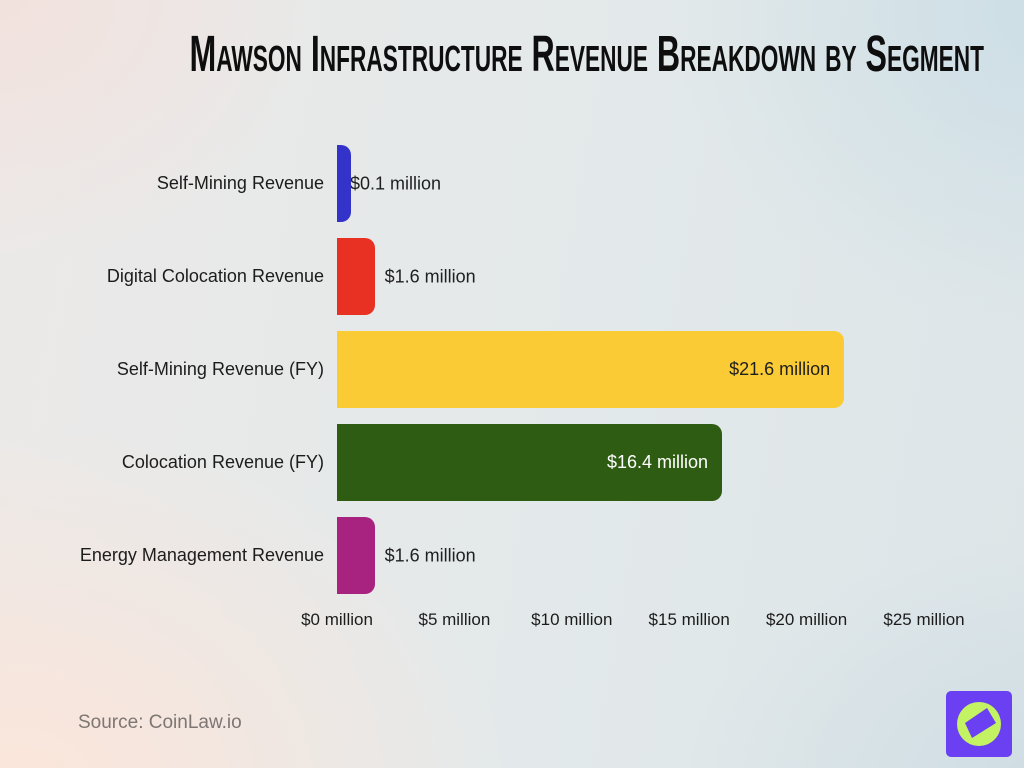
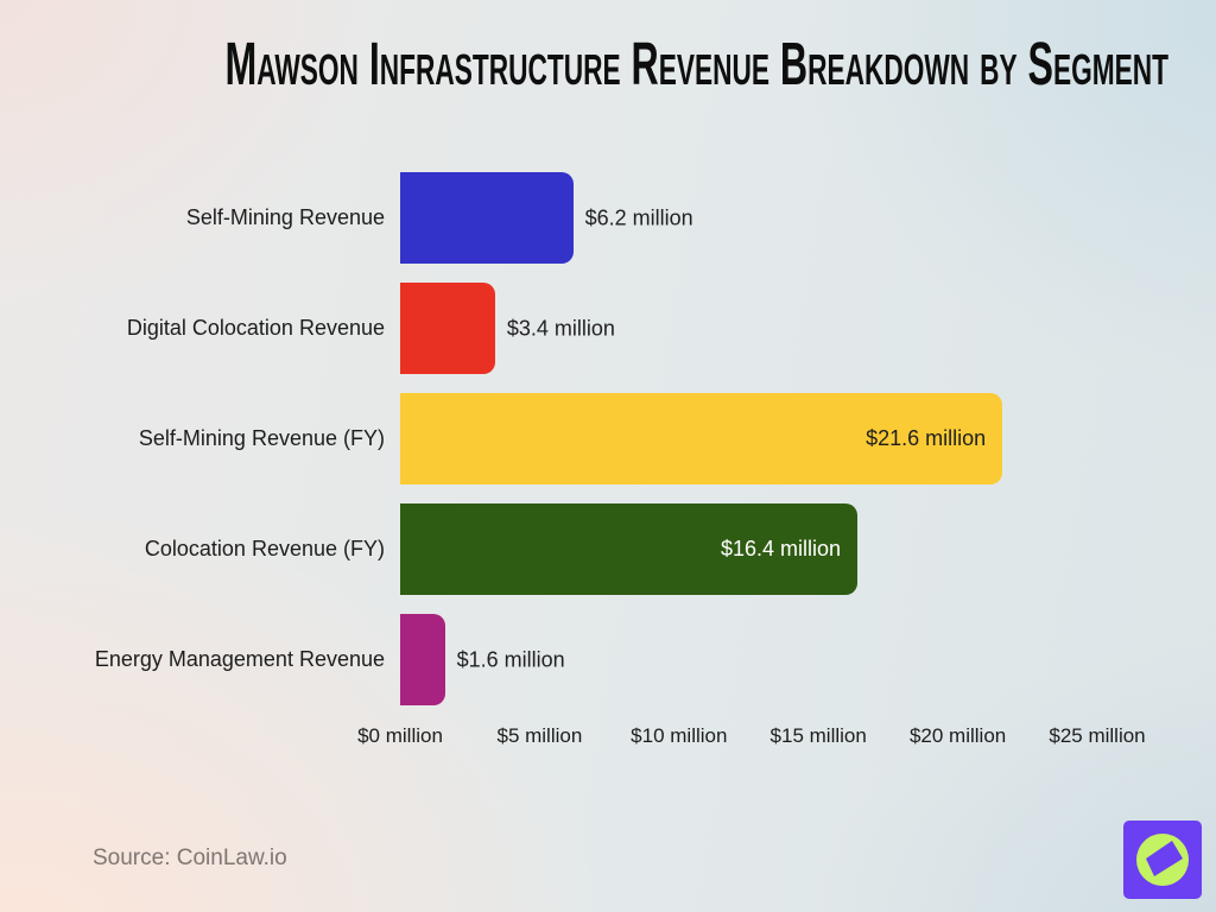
Self-Mining Revenue: $0.1 -> $6.2
Digital Colocation Revenue: $1.6 -> $3.4
